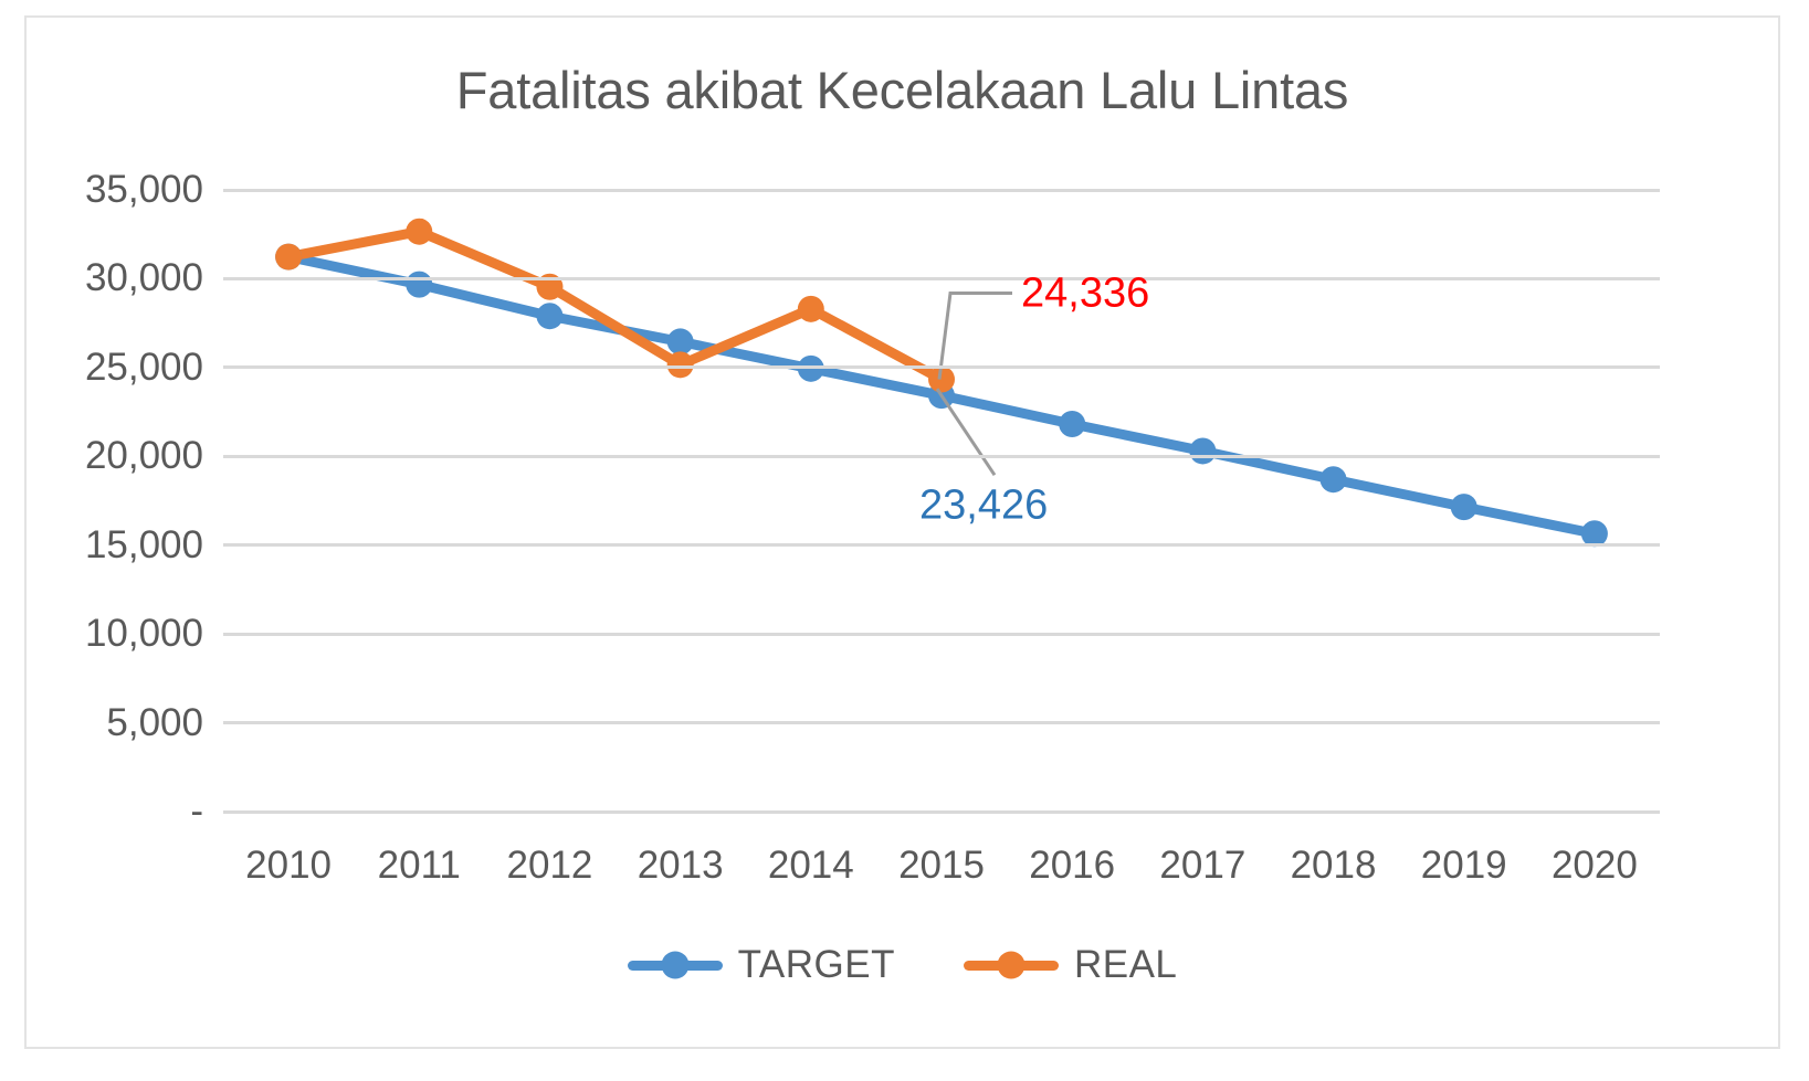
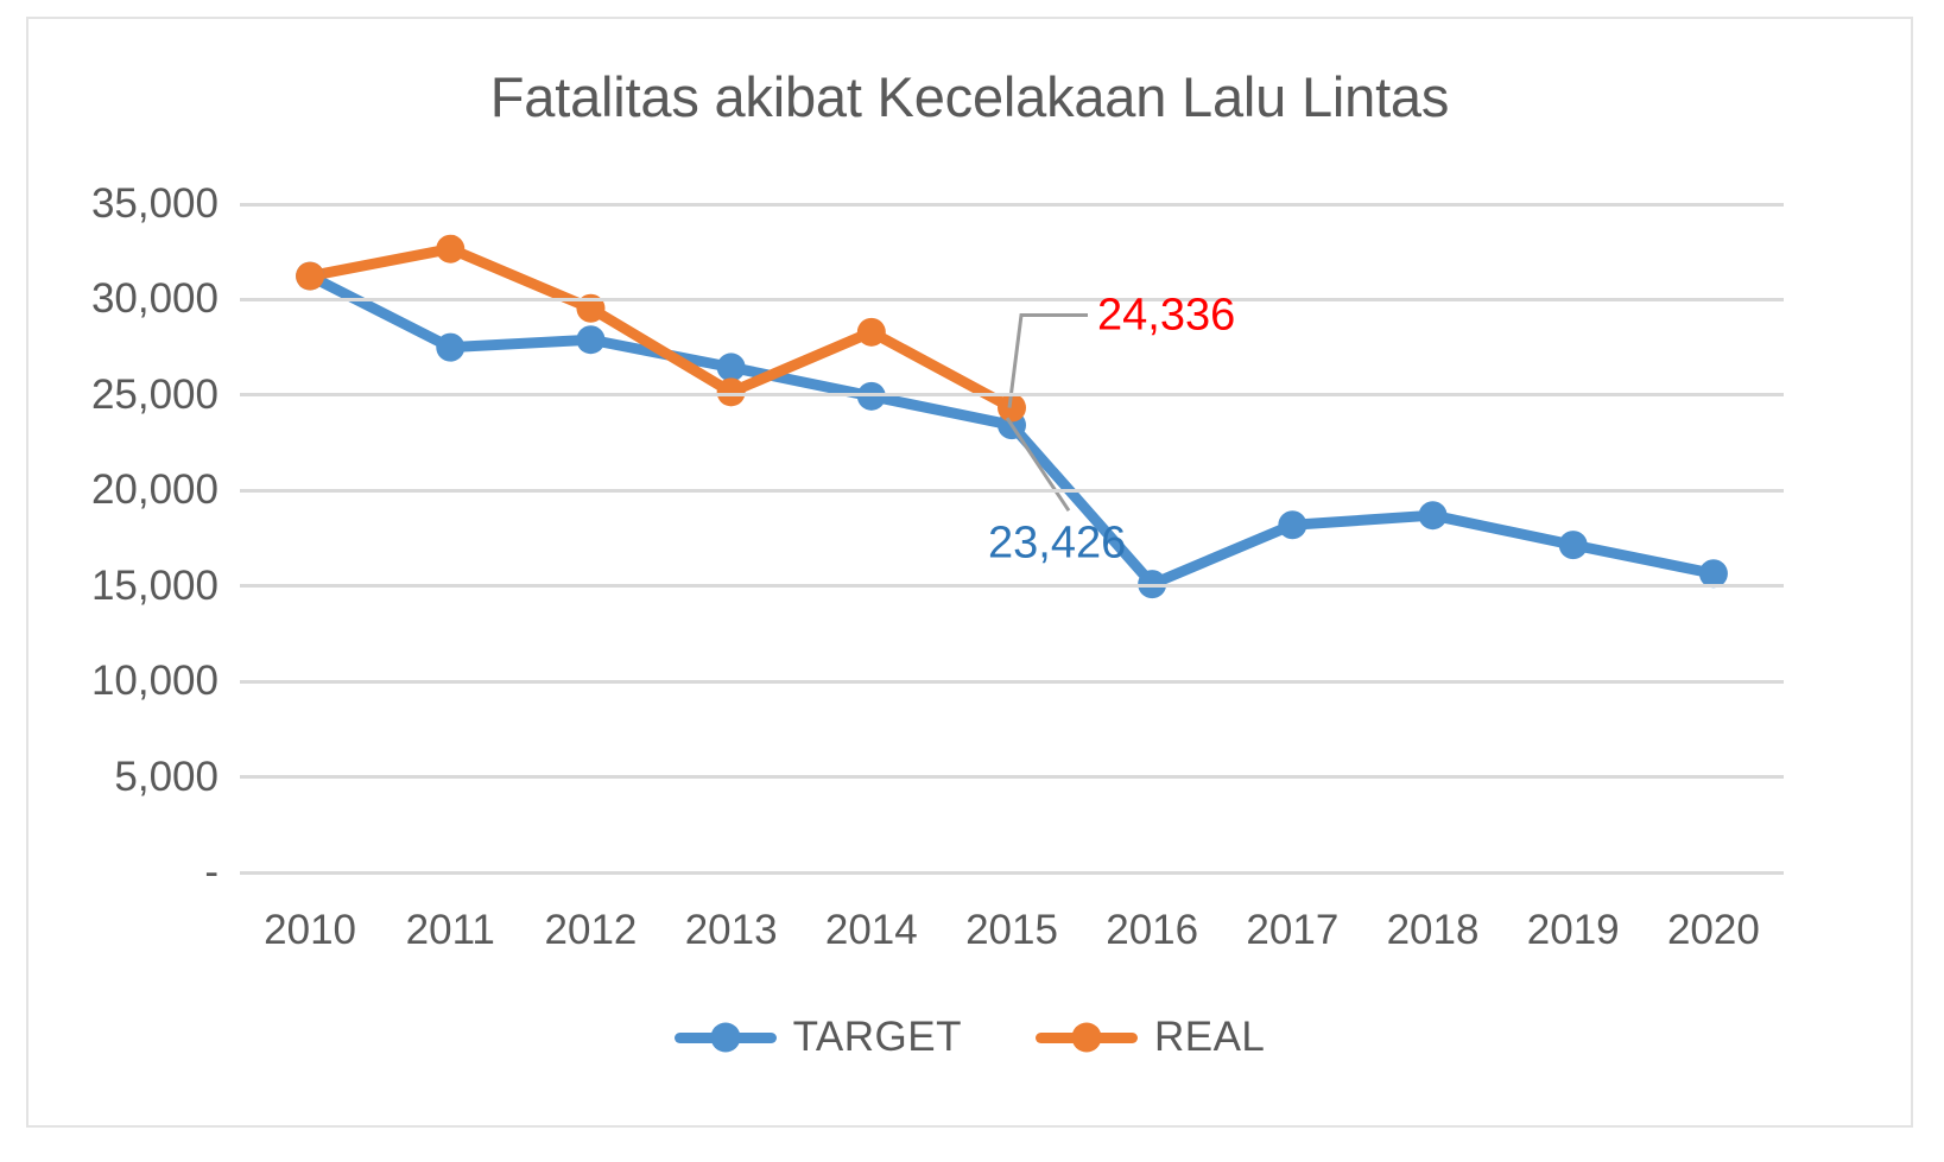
TARGET/2011: 29700 -> 27500
TARGET/2016: 21800 -> 15100
TARGET/2017: 20300 -> 18200
